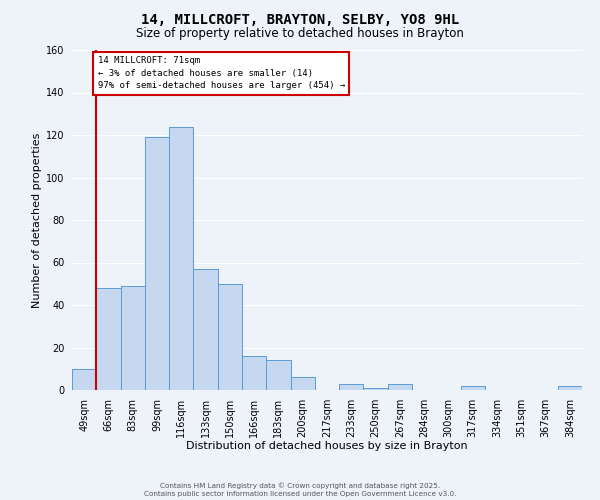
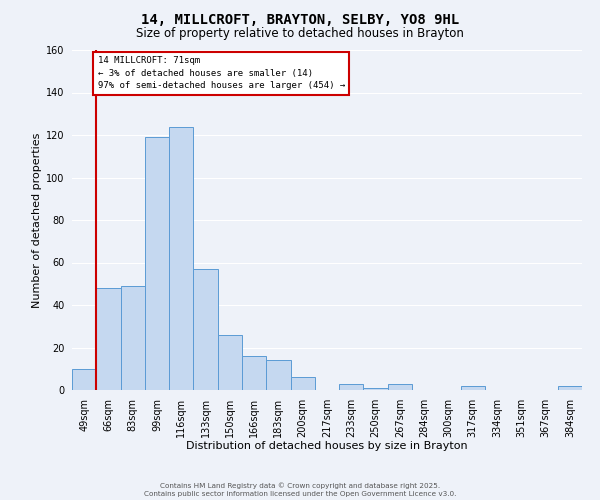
150sqm: 50 -> 26
